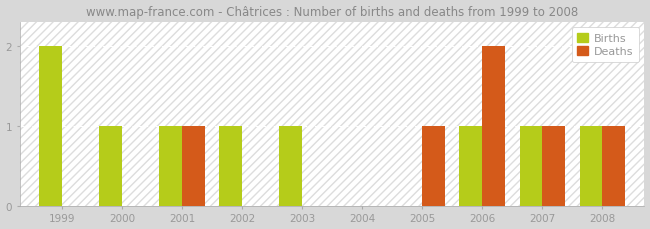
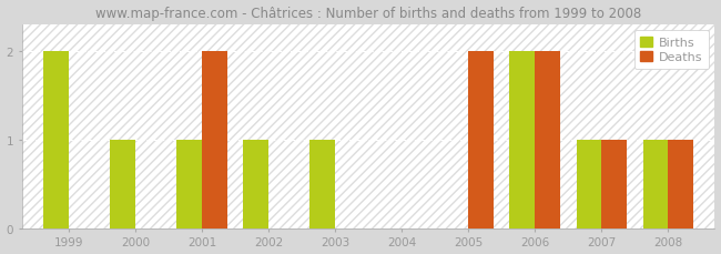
Deaths/2001: 1 -> 2
Deaths/2005: 1 -> 2
Births/2006: 1 -> 2
